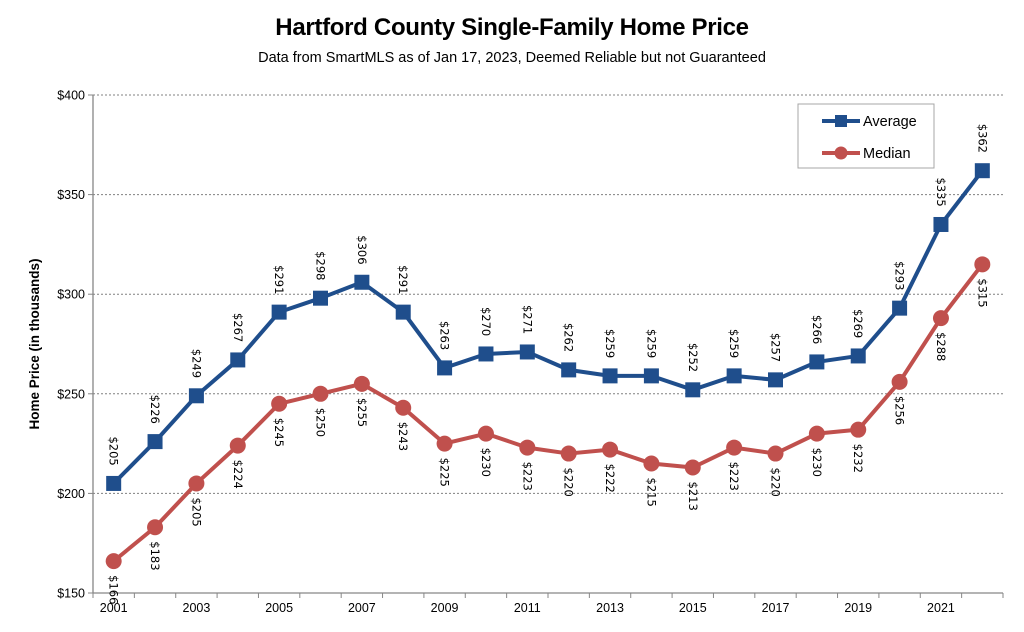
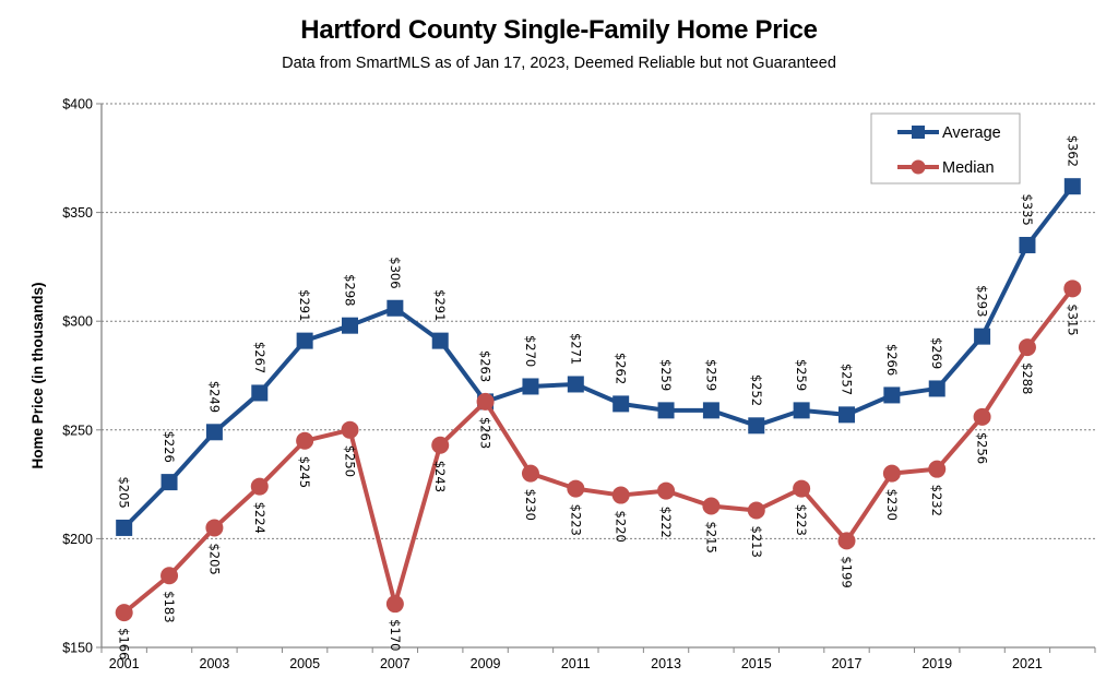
Median/2007: $255 -> $170
Median/2009: $225 -> $263
Median/2017: $220 -> $199
